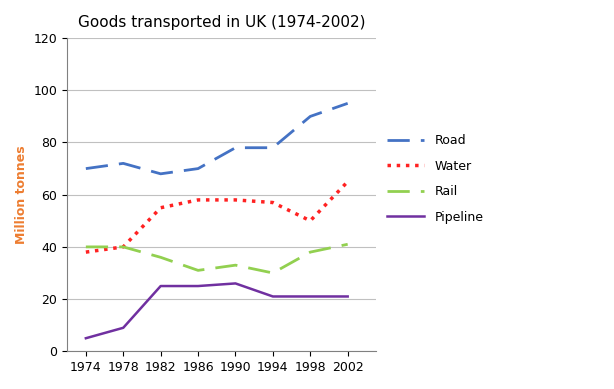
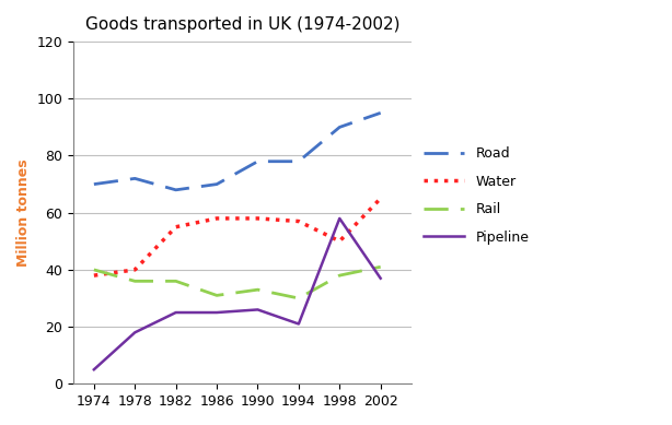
Rail/1978: 40 -> 36
Pipeline/1978: 9 -> 18
Pipeline/1998: 21 -> 58
Pipeline/2002: 21 -> 37
